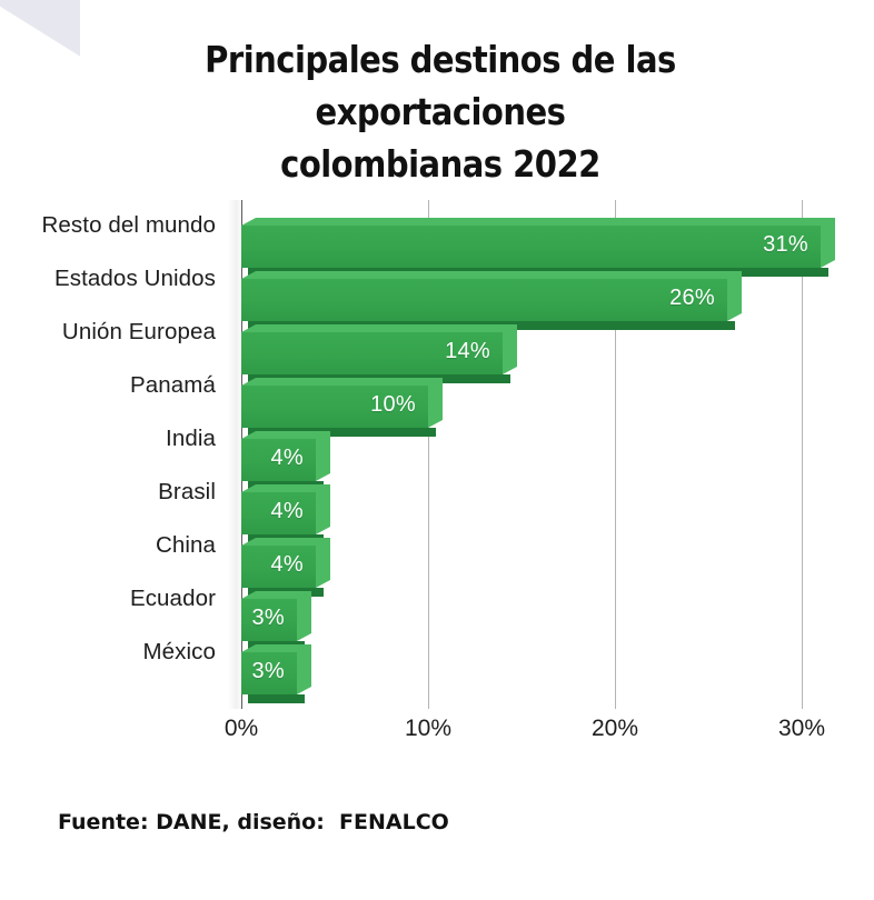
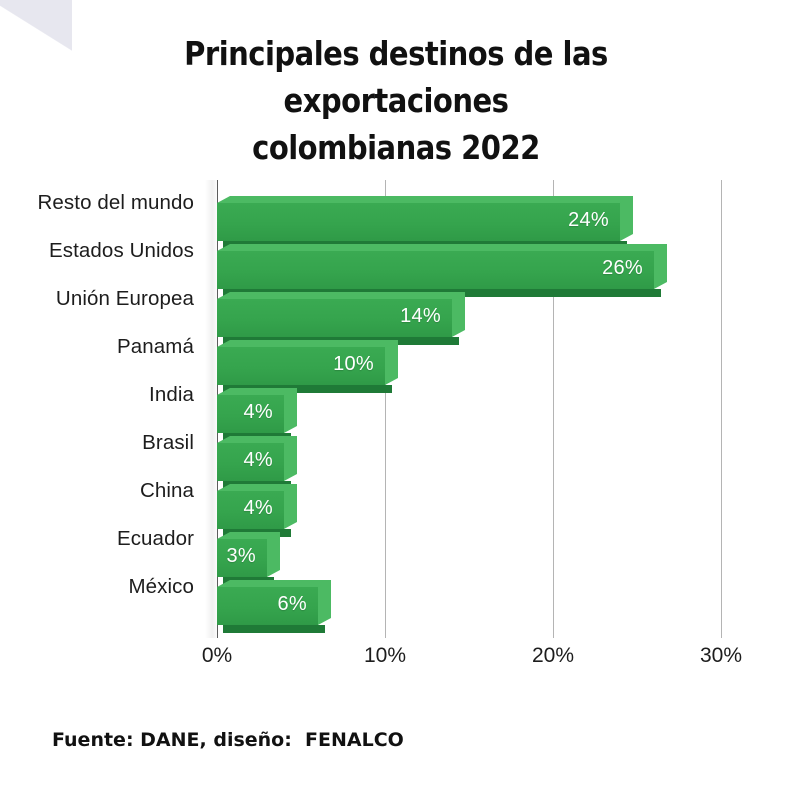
Resto del mundo: 31% -> 24%
México: 3% -> 6%
